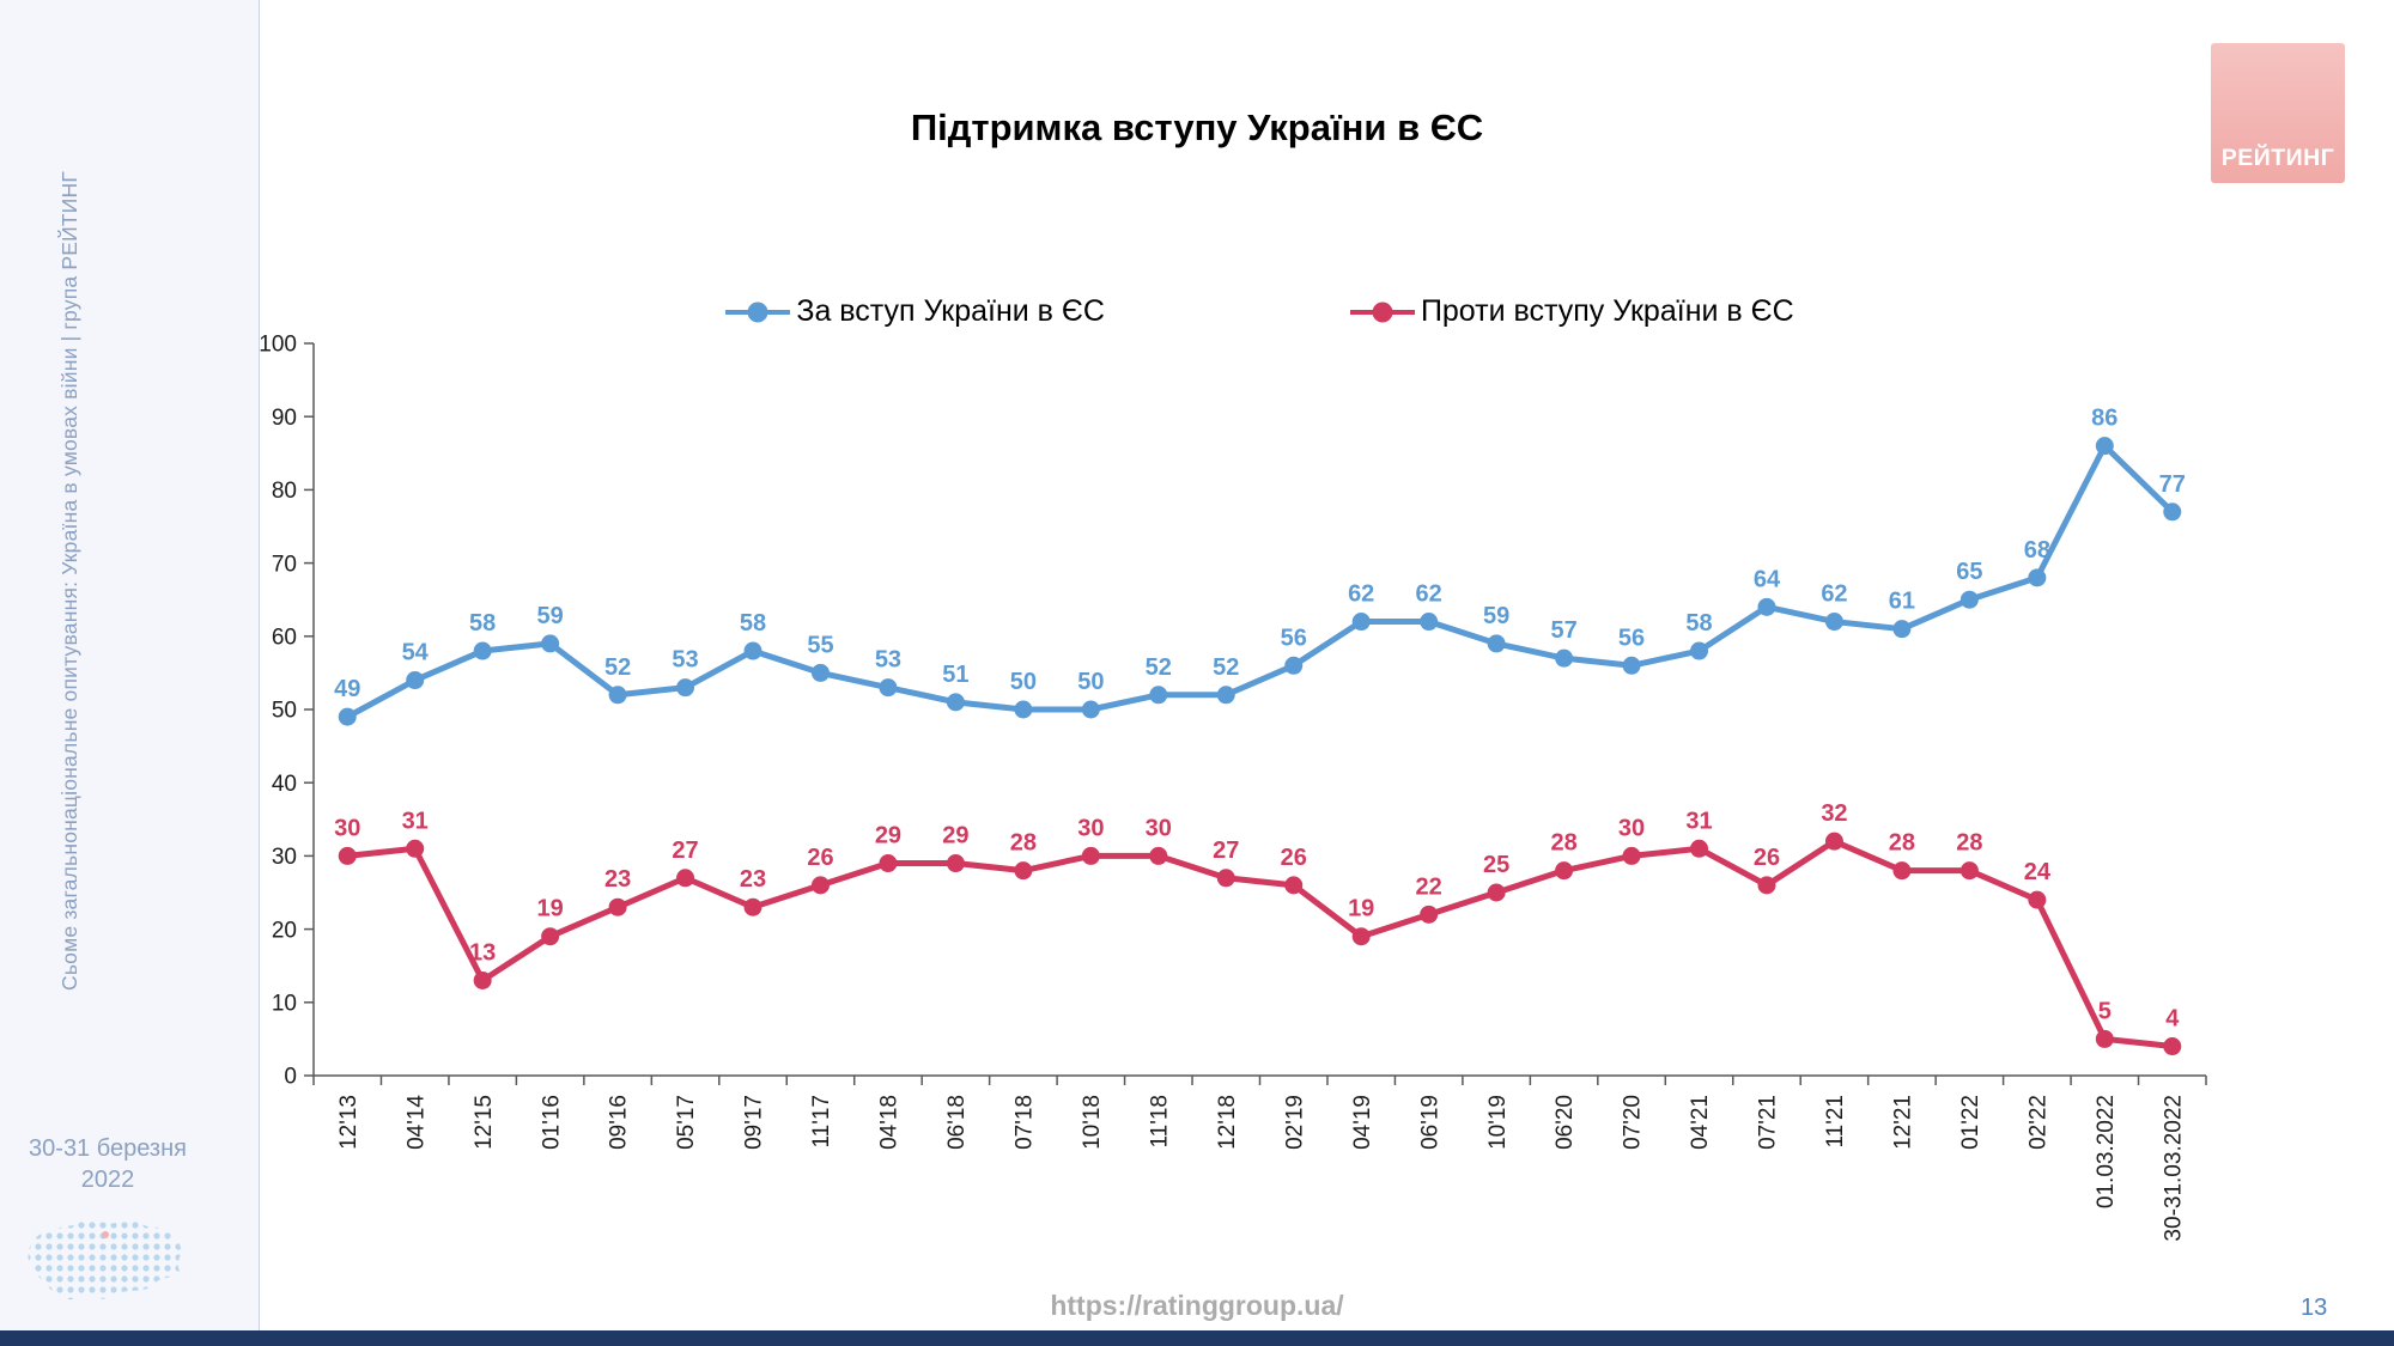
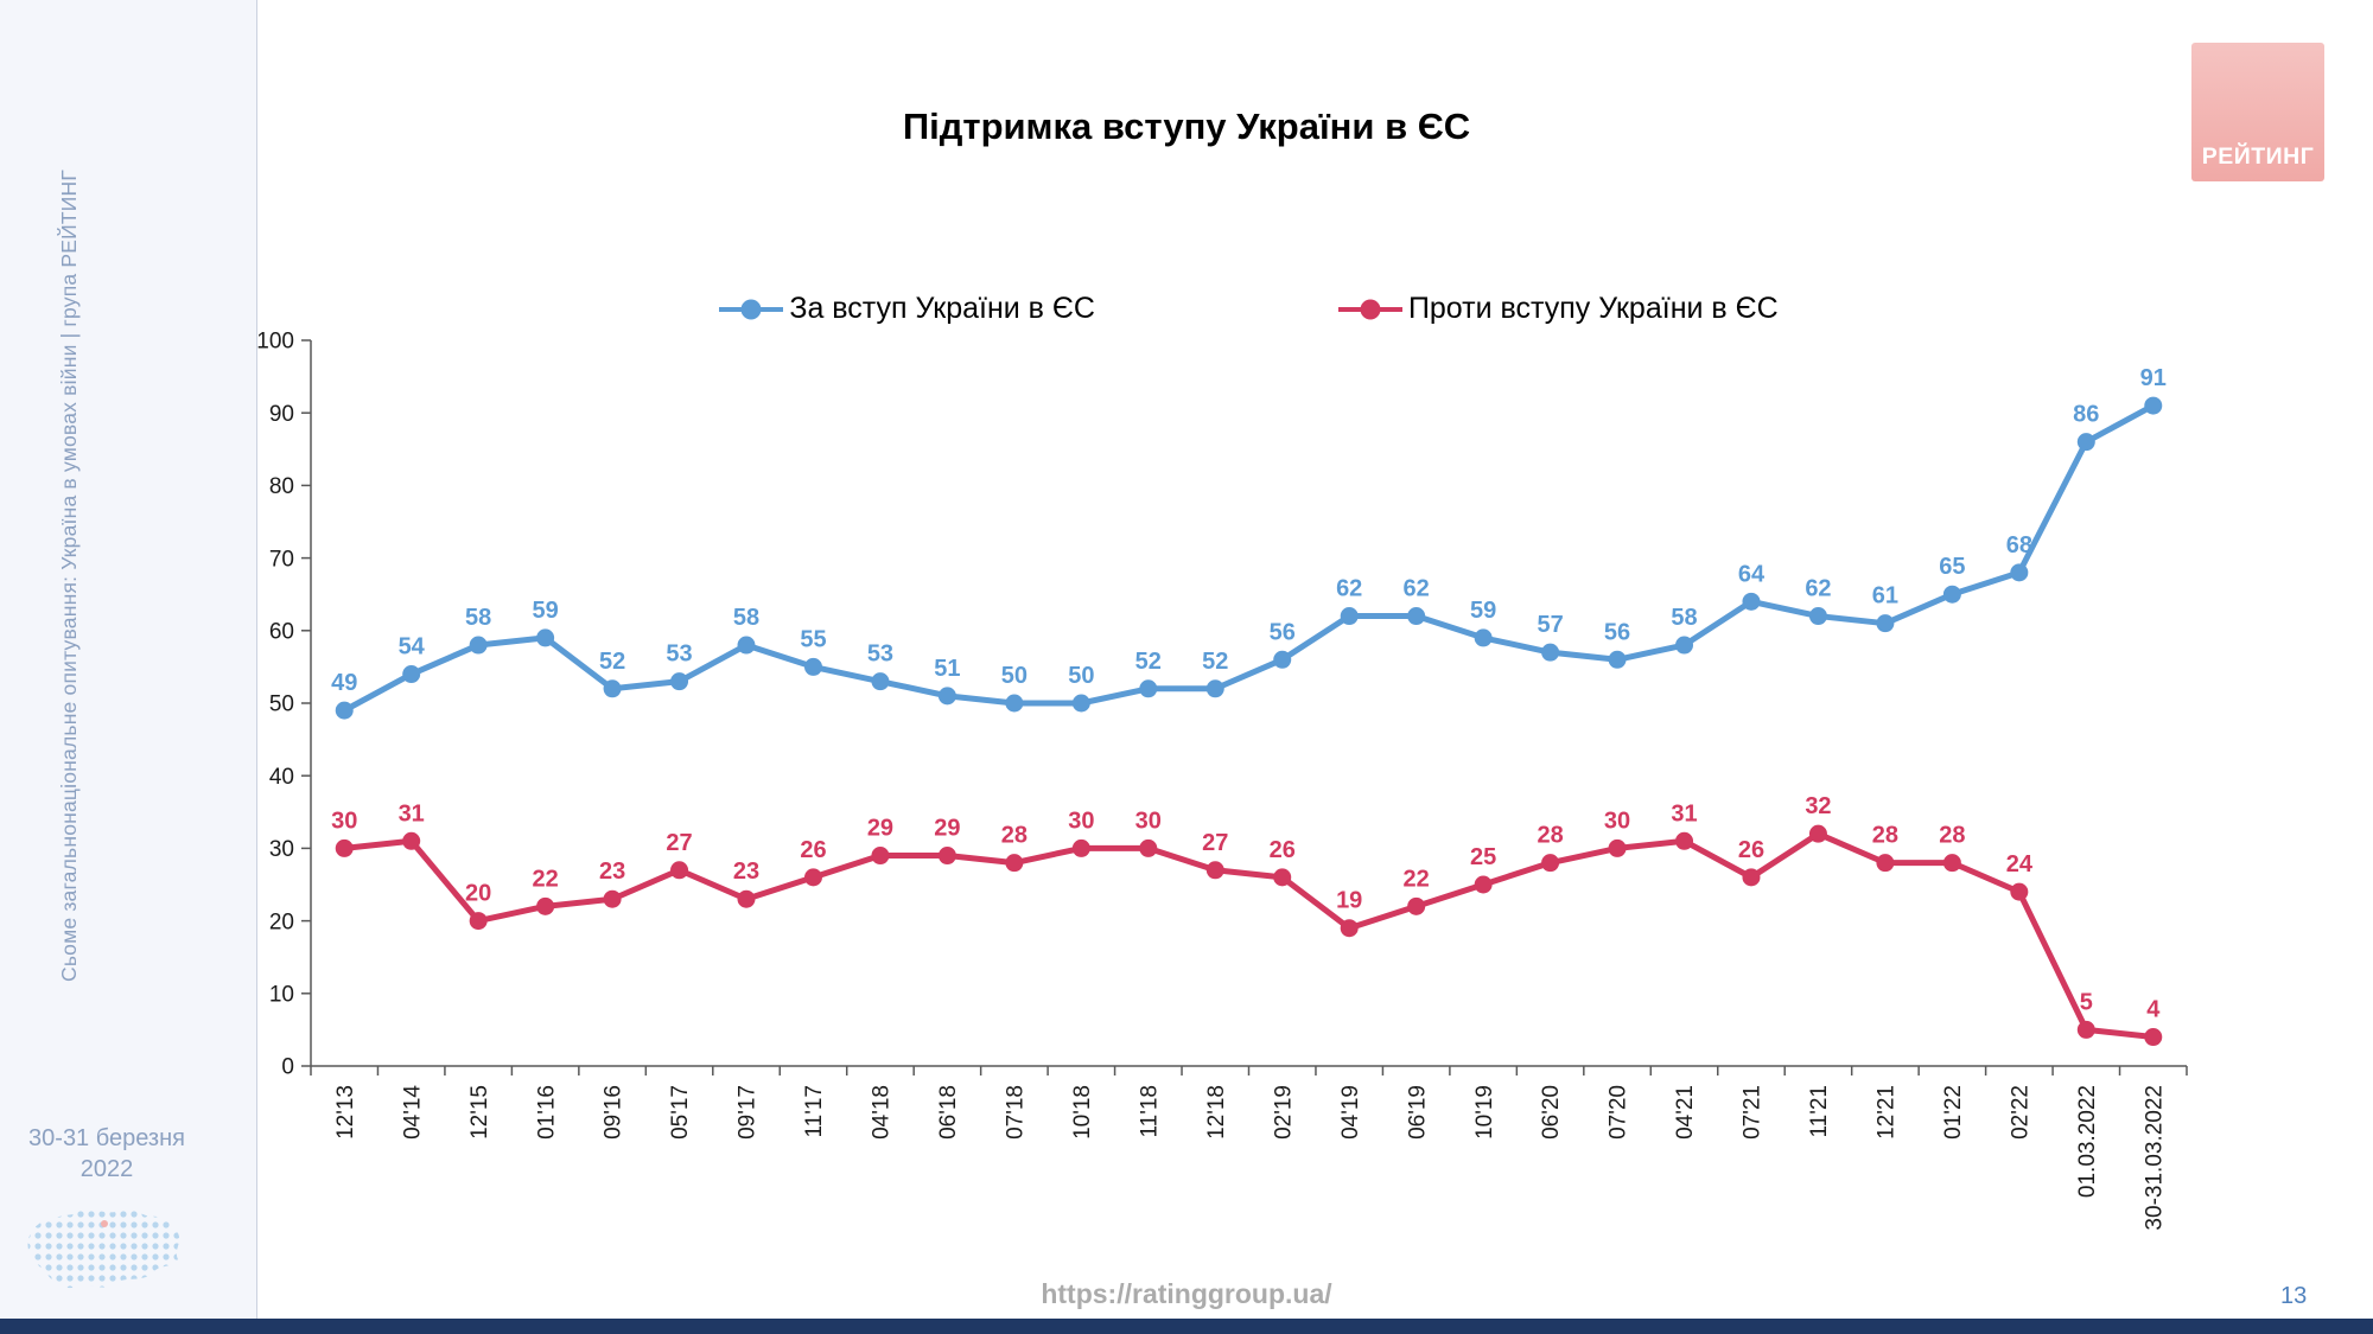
Проти вступу України в ЄС/12'15: 13 -> 20
Проти вступу України в ЄС/01'16: 19 -> 22
За вступ України в ЄС/30-31.03.2022: 77 -> 91
